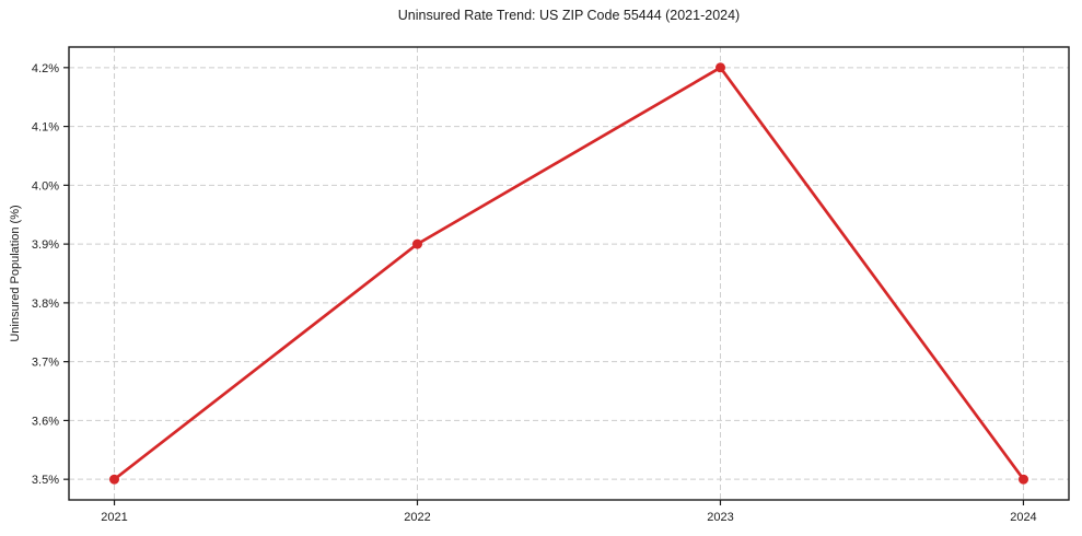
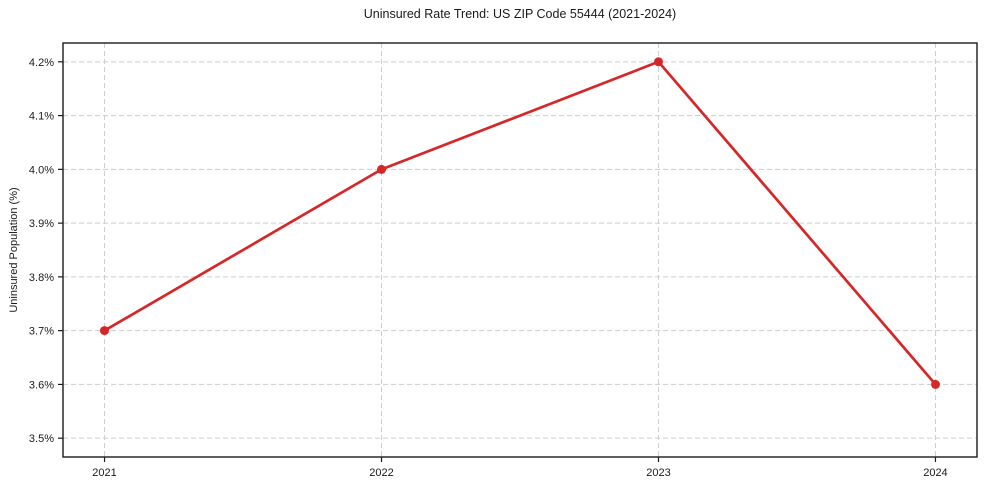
2021: 3.5% -> 3.7%
2022: 3.9% -> 4.0%
2024: 3.5% -> 3.6%
